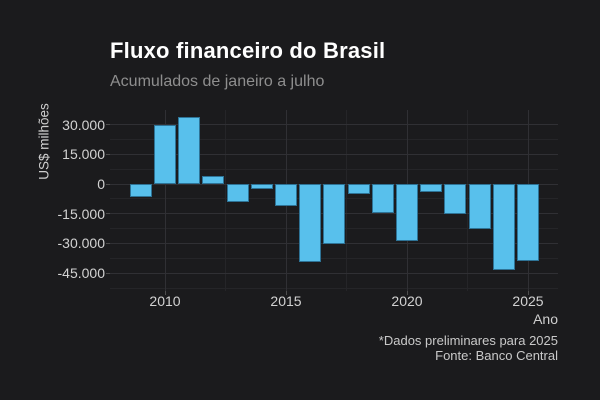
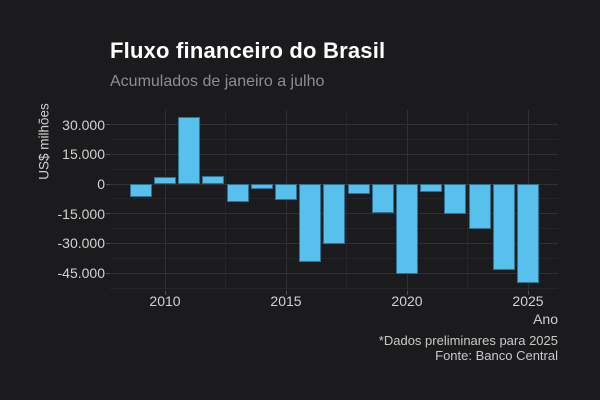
2010: 30000 -> 4000
2015: -11000 -> -8000
2020: -29000 -> -46000
2025: -39000 -> -50000
